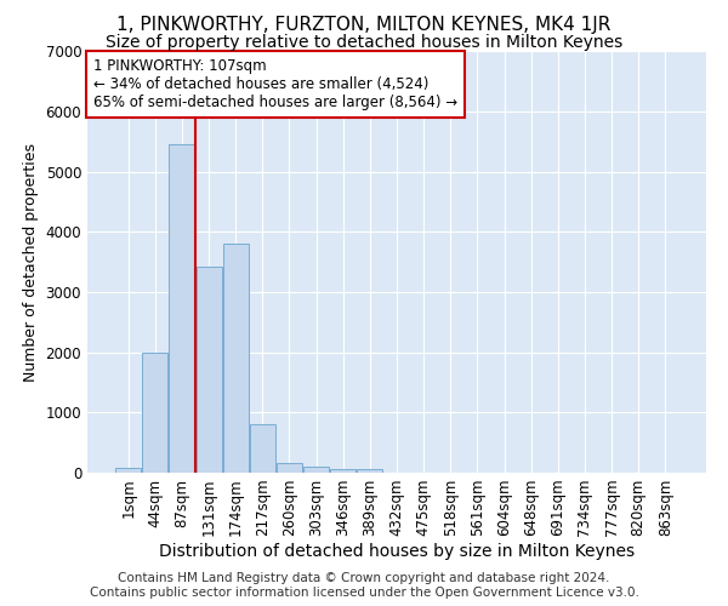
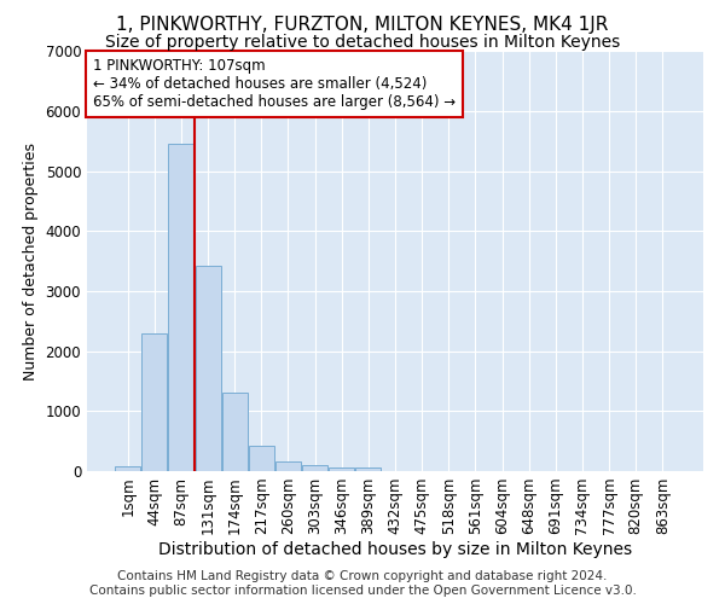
44sqm: 2000 -> 2300
174sqm: 3800 -> 1310
217sqm: 800 -> 430
